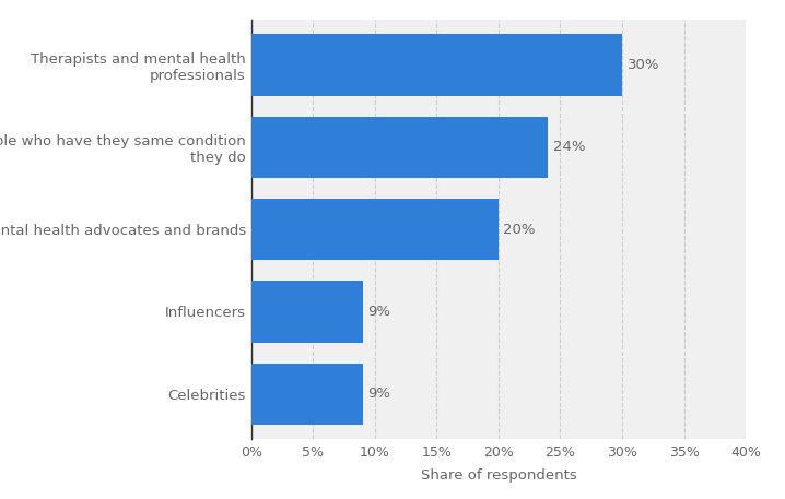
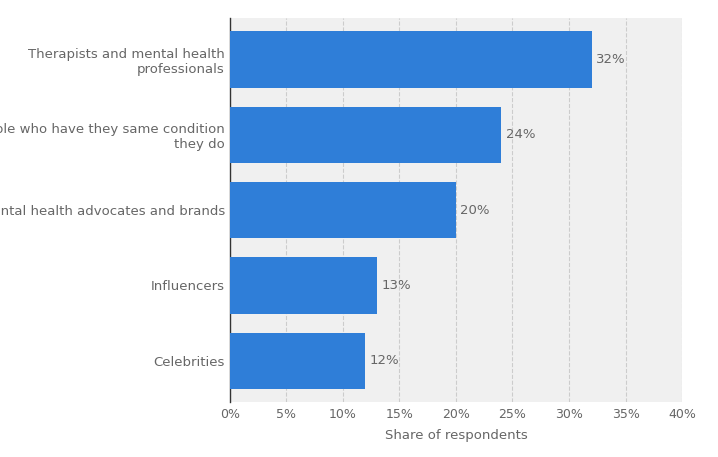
Therapists and mental health professionals: 30% -> 32%
Influencers: 9% -> 13%
Celebrities: 9% -> 12%
